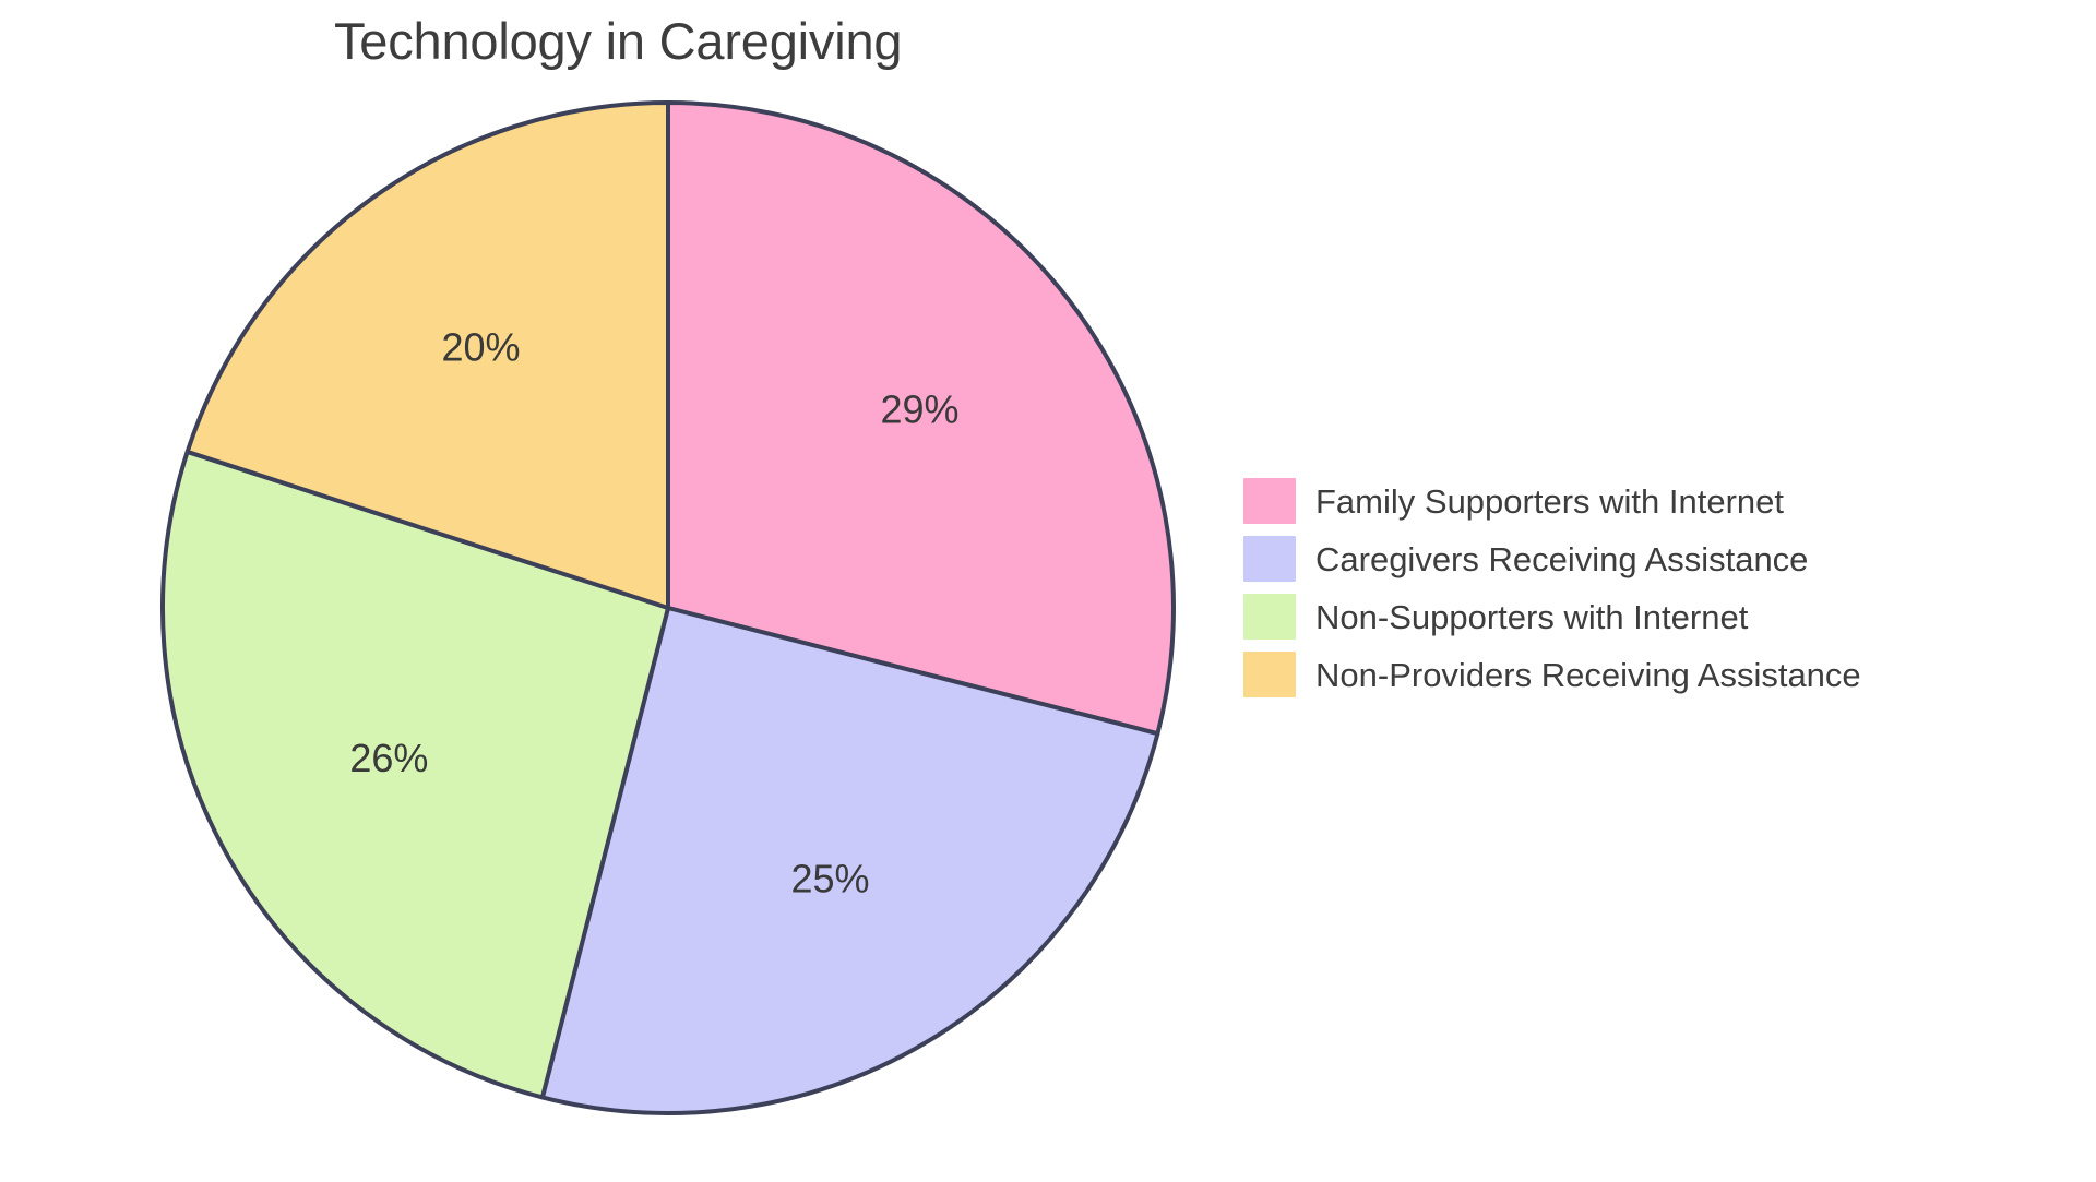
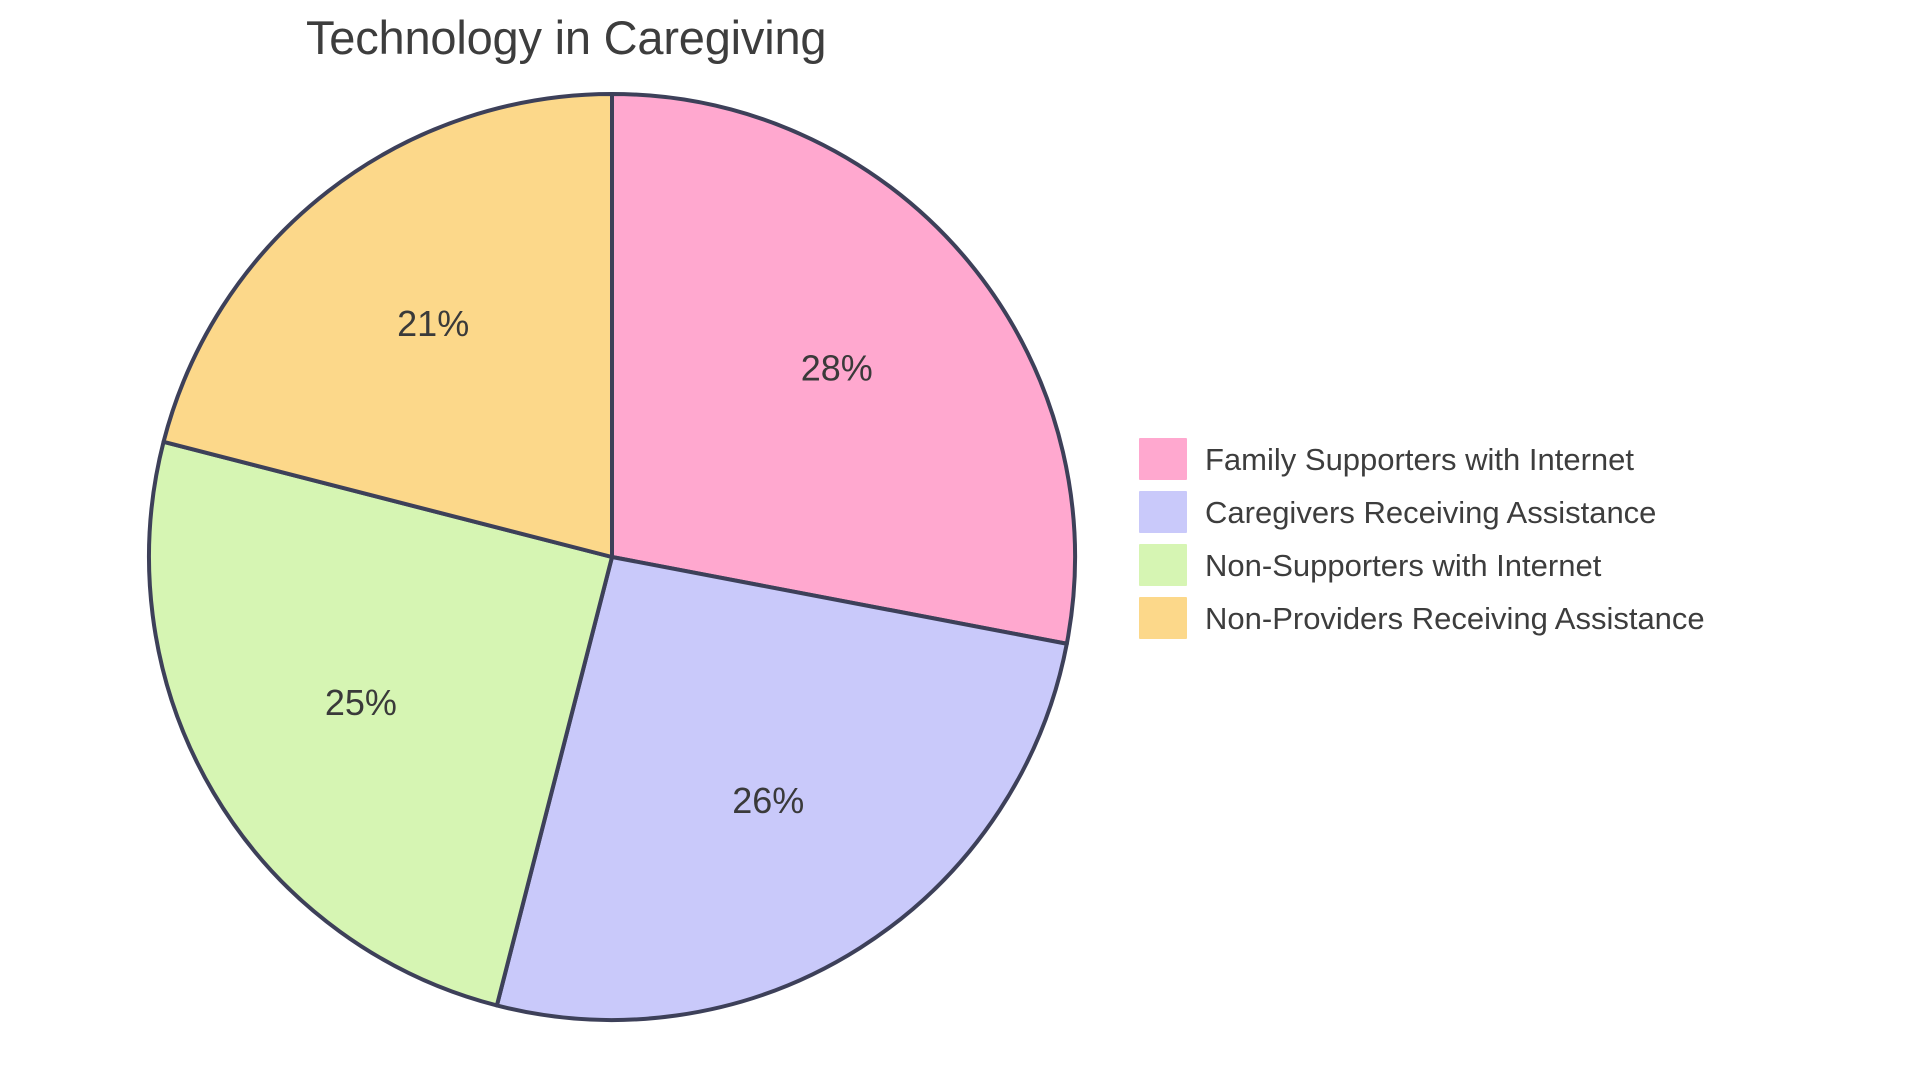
Family Supporters with Internet: 29% -> 28%
Caregivers Receiving Assistance: 25% -> 26%
Non-Supporters with Internet: 26% -> 25%
Non-Providers Receiving Assistance: 20% -> 21%
